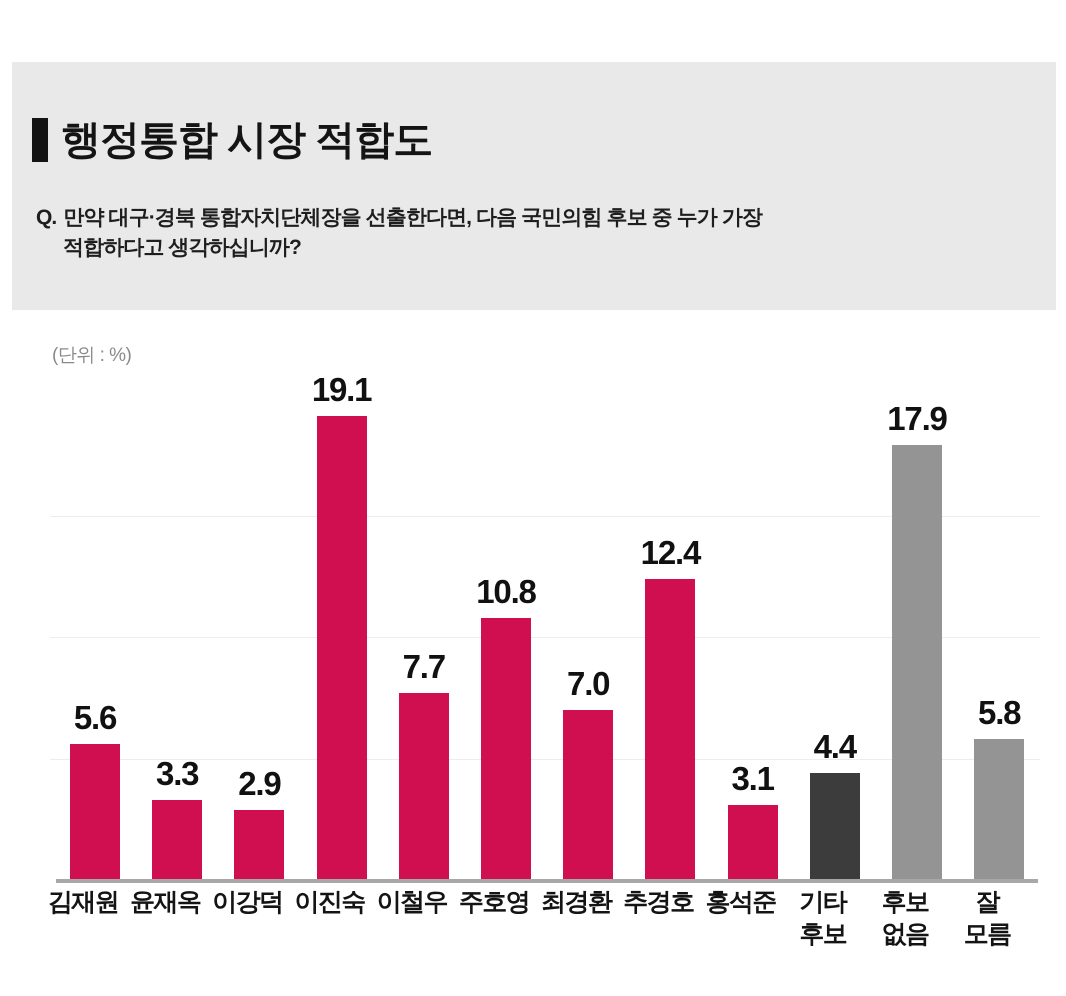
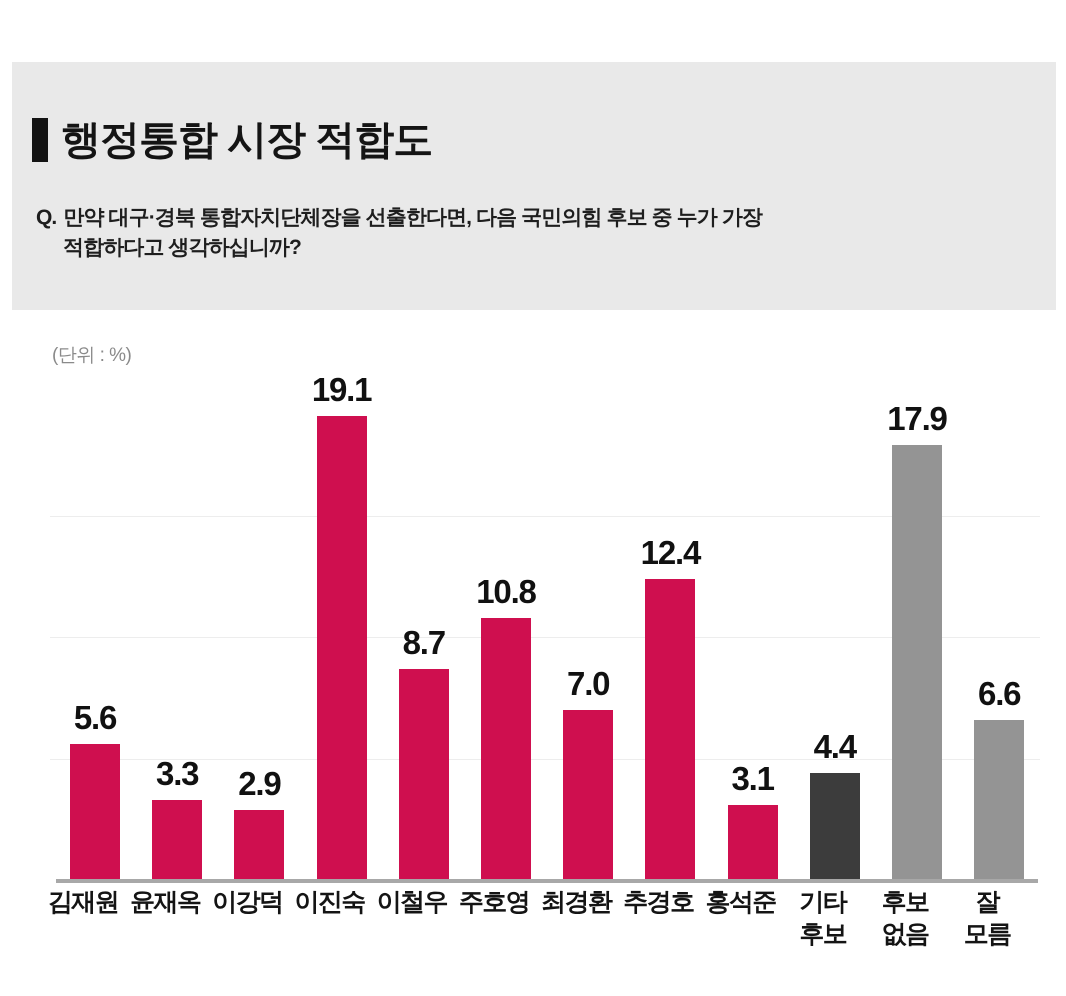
이철우: 7.7 -> 8.7
잘 모름: 5.8 -> 6.6
